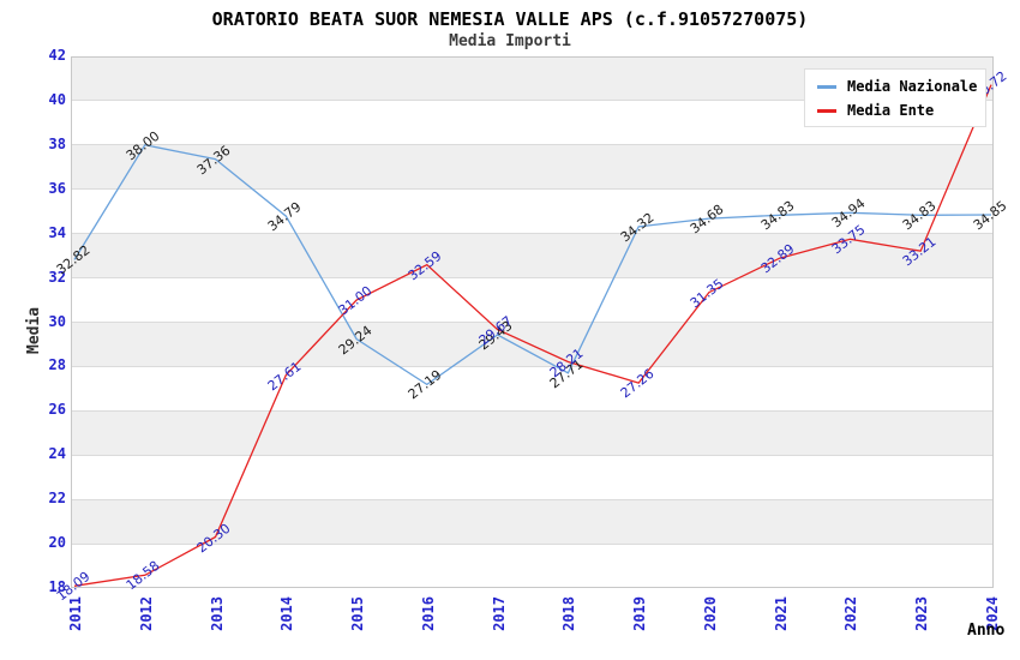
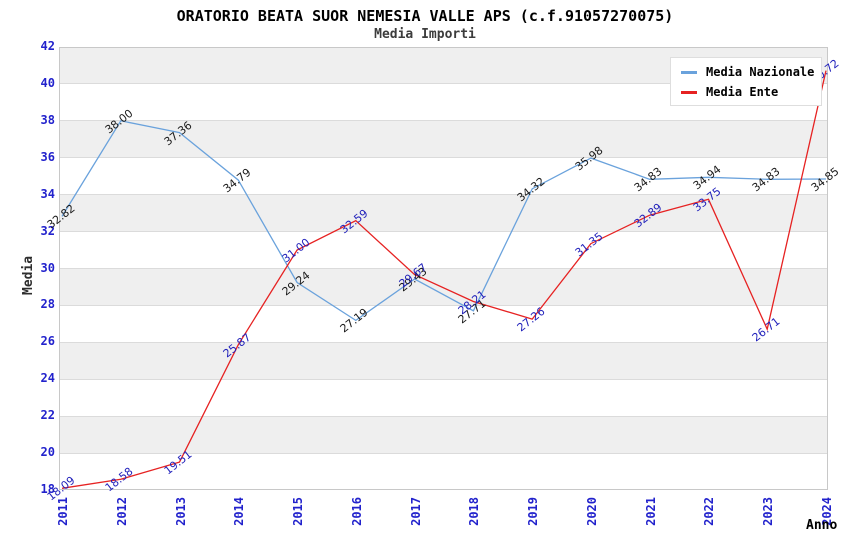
Media Ente/2013: 20.30 -> 19.51
Media Ente/2014: 27.61 -> 25.87
Media Nazionale/2020: 34.68 -> 35.98
Media Ente/2023: 33.21 -> 26.71
